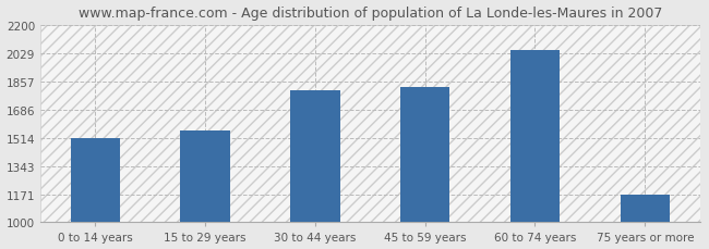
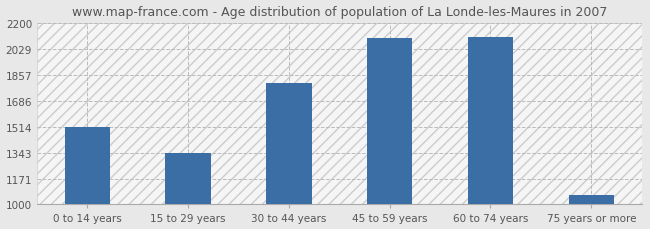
15 to 29 years: 1560 -> 1340
45 to 59 years: 1820 -> 2100
60 to 74 years: 2050 -> 2110
75 years or more: 1170 -> 1060
